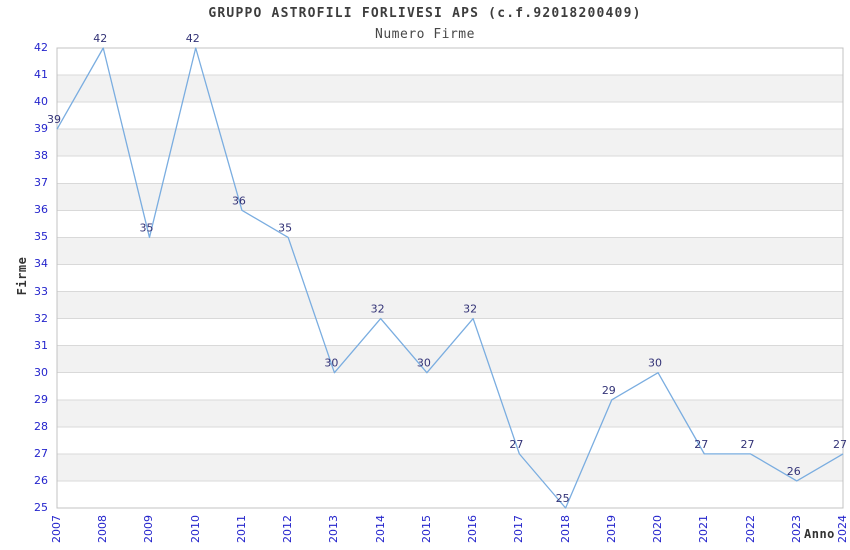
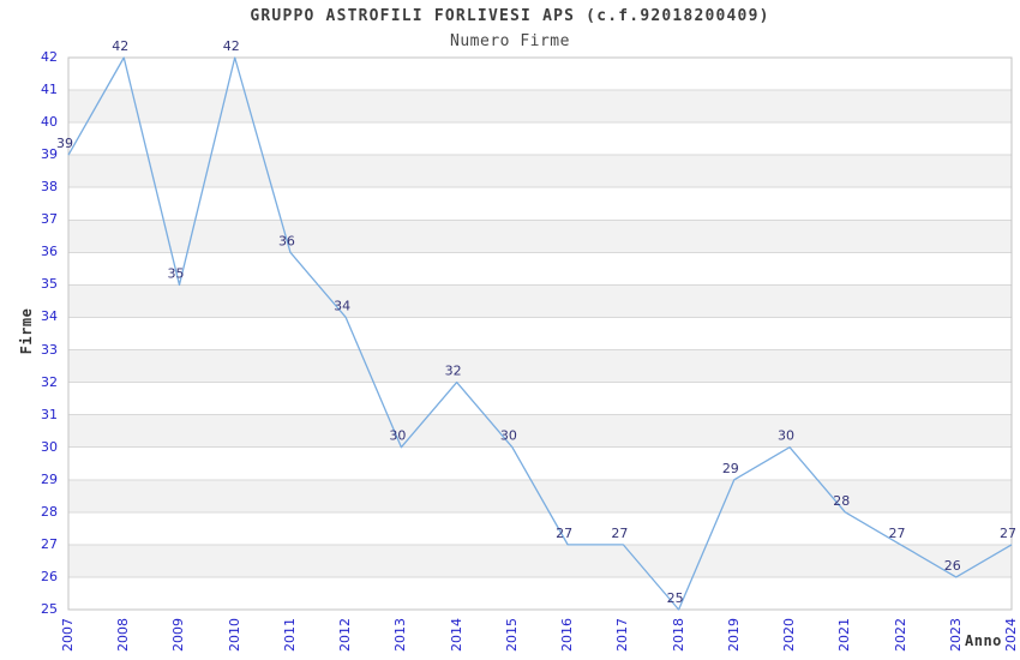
2012: 35 -> 34
2016: 32 -> 27
2021: 27 -> 28
